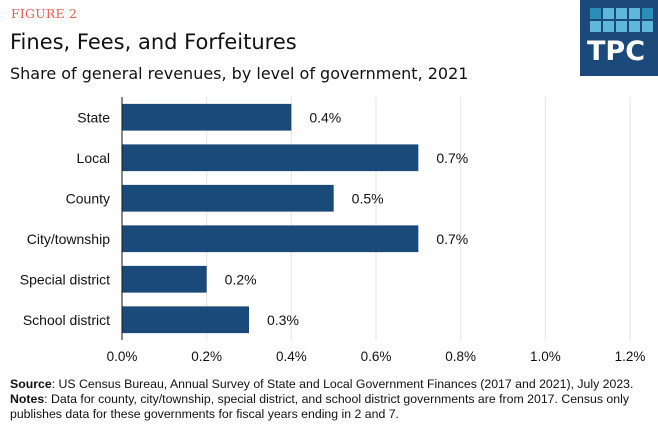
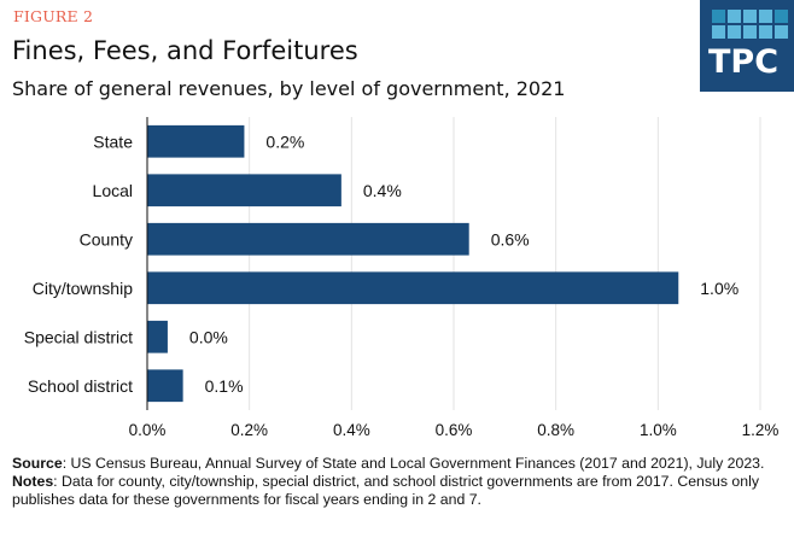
State: 0.4% -> 0.2%
Local: 0.7% -> 0.4%
County: 0.5% -> 0.6%
City/township: 0.7% -> 1.0%
Special district: 0.2% -> 0.0%
School district: 0.3% -> 0.1%
